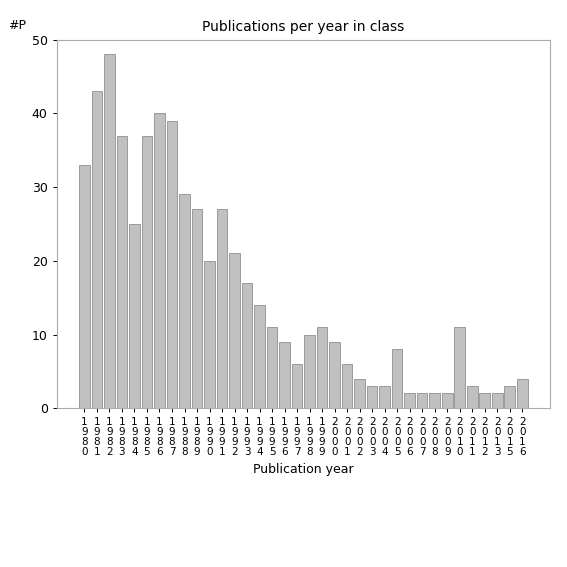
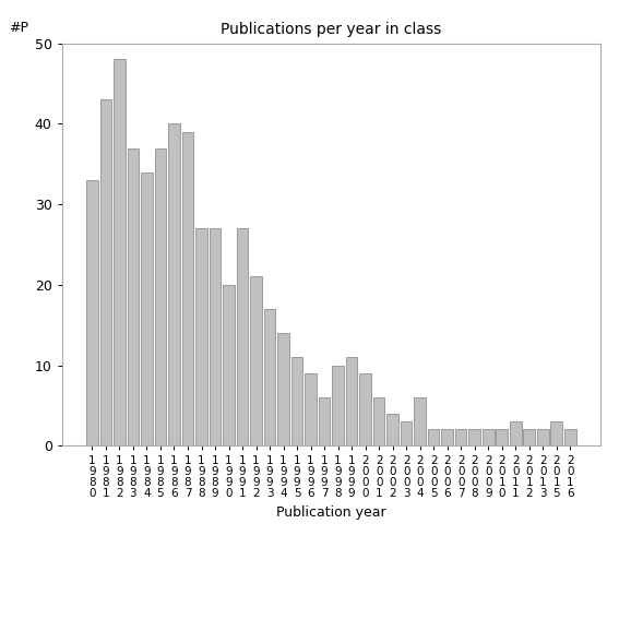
1 9 8 4: 25 -> 34
1 9 8 8: 29 -> 27
2 0 0 4: 3 -> 6
2 0 0 5: 8 -> 2
2 0 1 0: 11 -> 2
2 0 1 6: 4 -> 2
